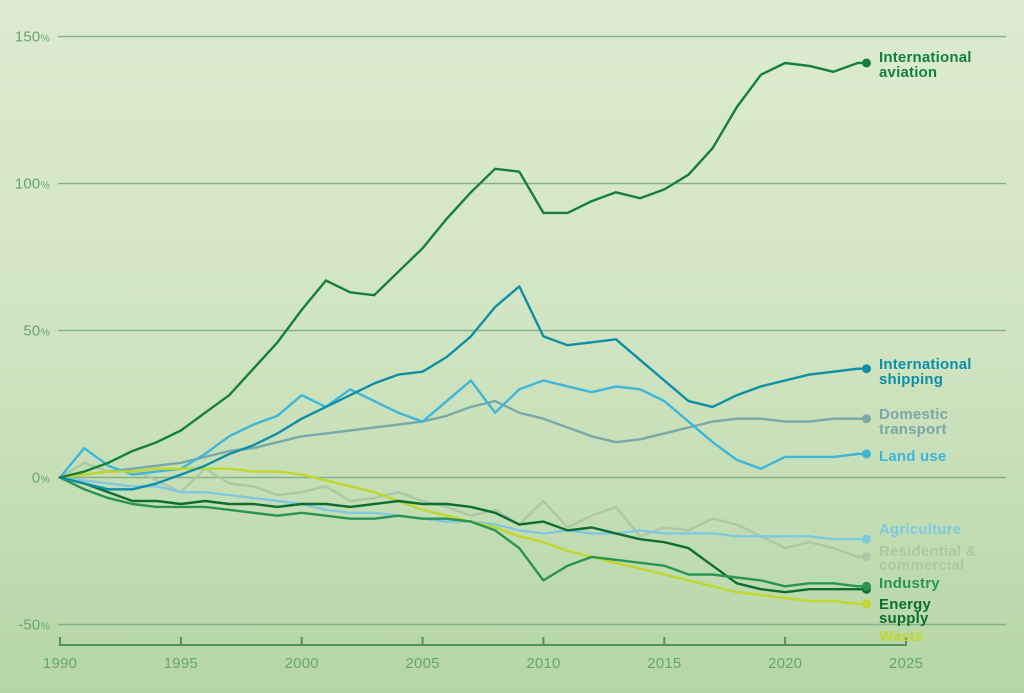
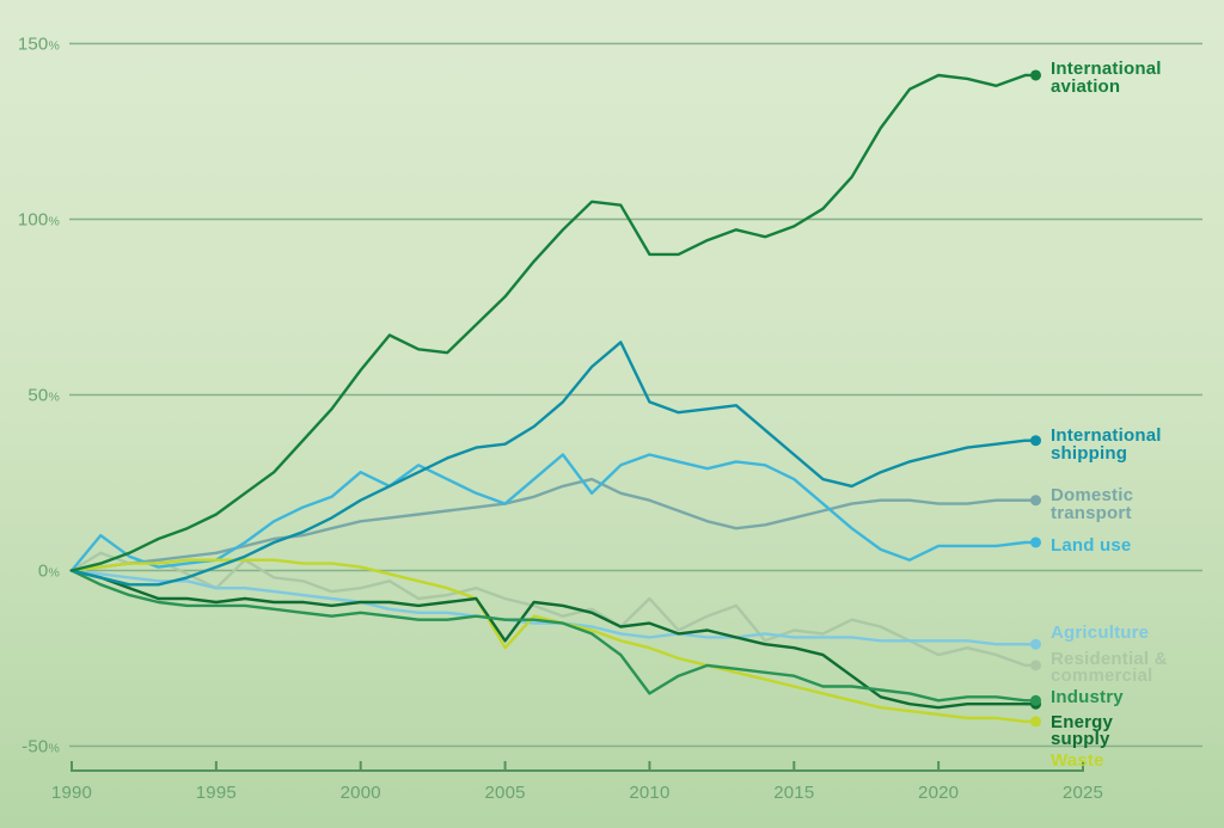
Energy supply/2005: -9 -> -20
Waste/2005: -11 -> -22
